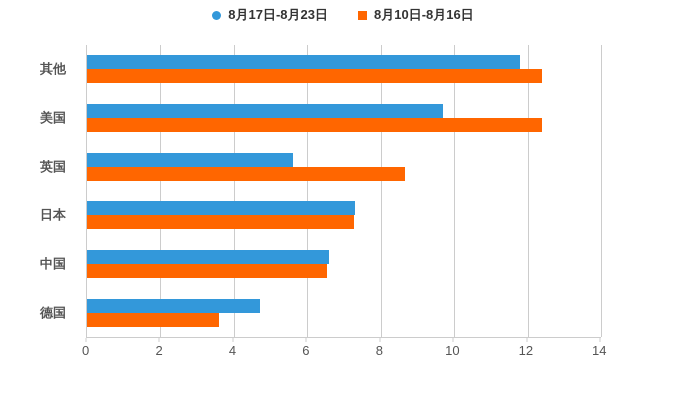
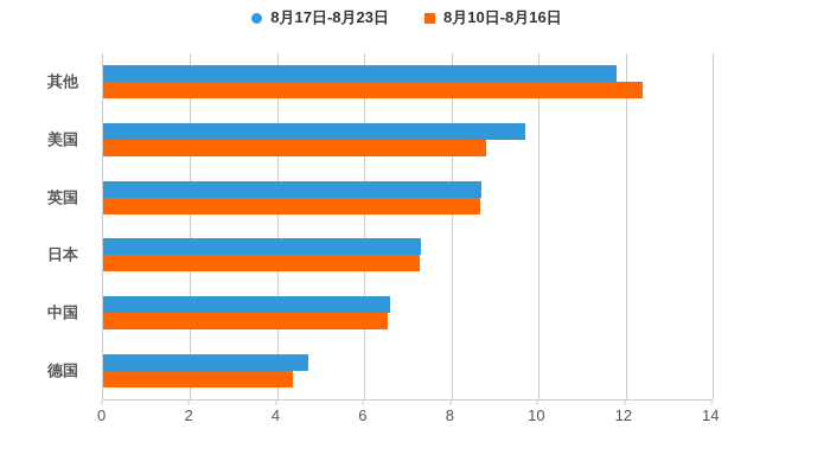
8月10日-8月16日/美国: 12.4 -> 8.8
8月17日-8月23日/英国: 5.6 -> 8.7
8月10日-8月16日/德国: 3.6 -> 4.3
